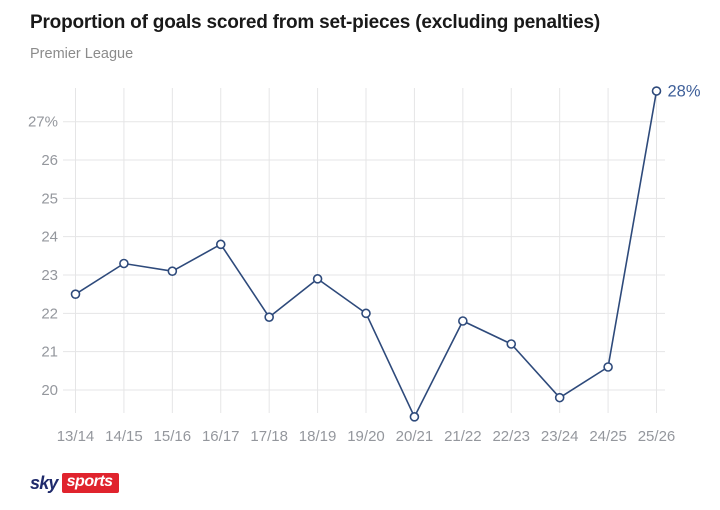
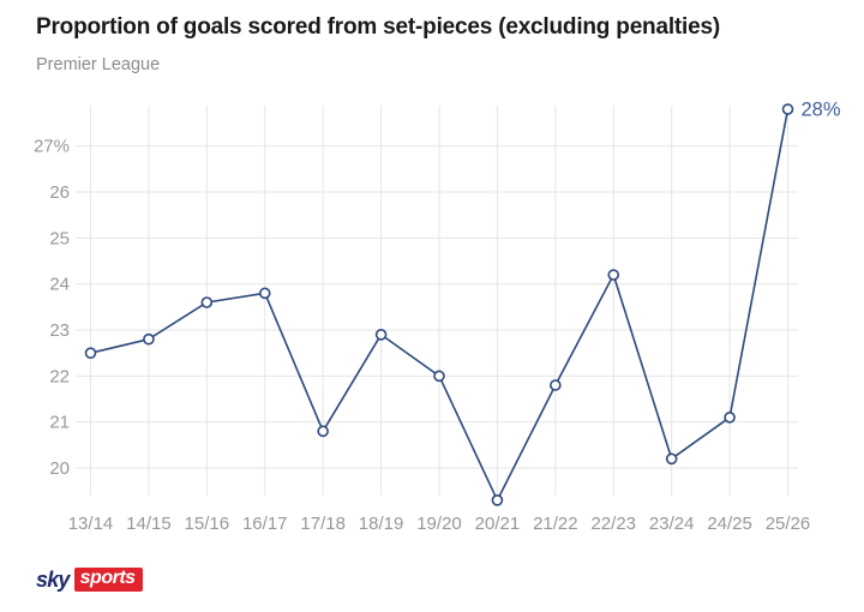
14/15: 23.3% -> 22.8%
15/16: 23.1% -> 23.6%
17/18: 21.9% -> 20.8%
22/23: 21.2% -> 24.2%
23/24: 19.8% -> 20.2%
24/25: 20.6% -> 21.1%
